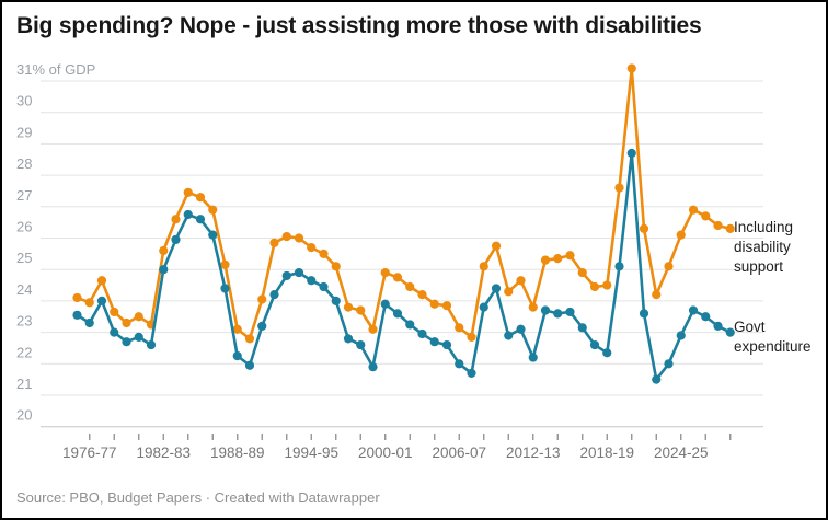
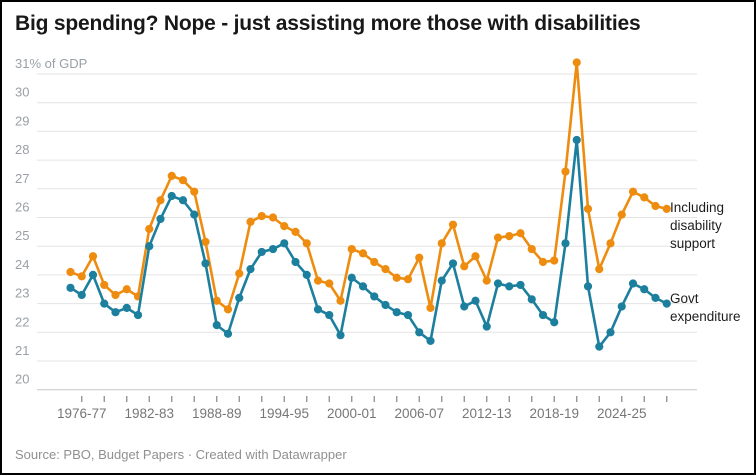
Govt expenditure/1994-95: 24.6 -> 25.1
Including disability support/2006-07: 23.1 -> 24.6
